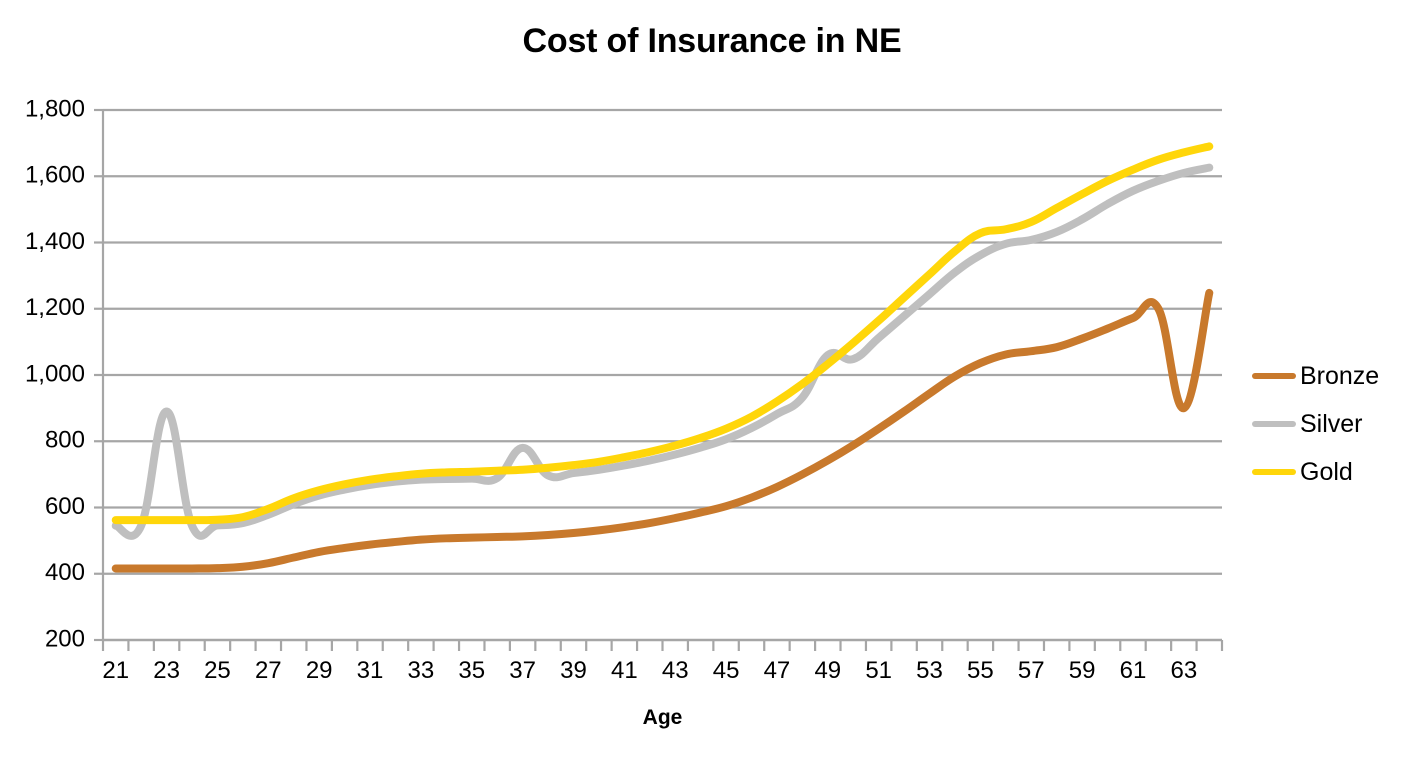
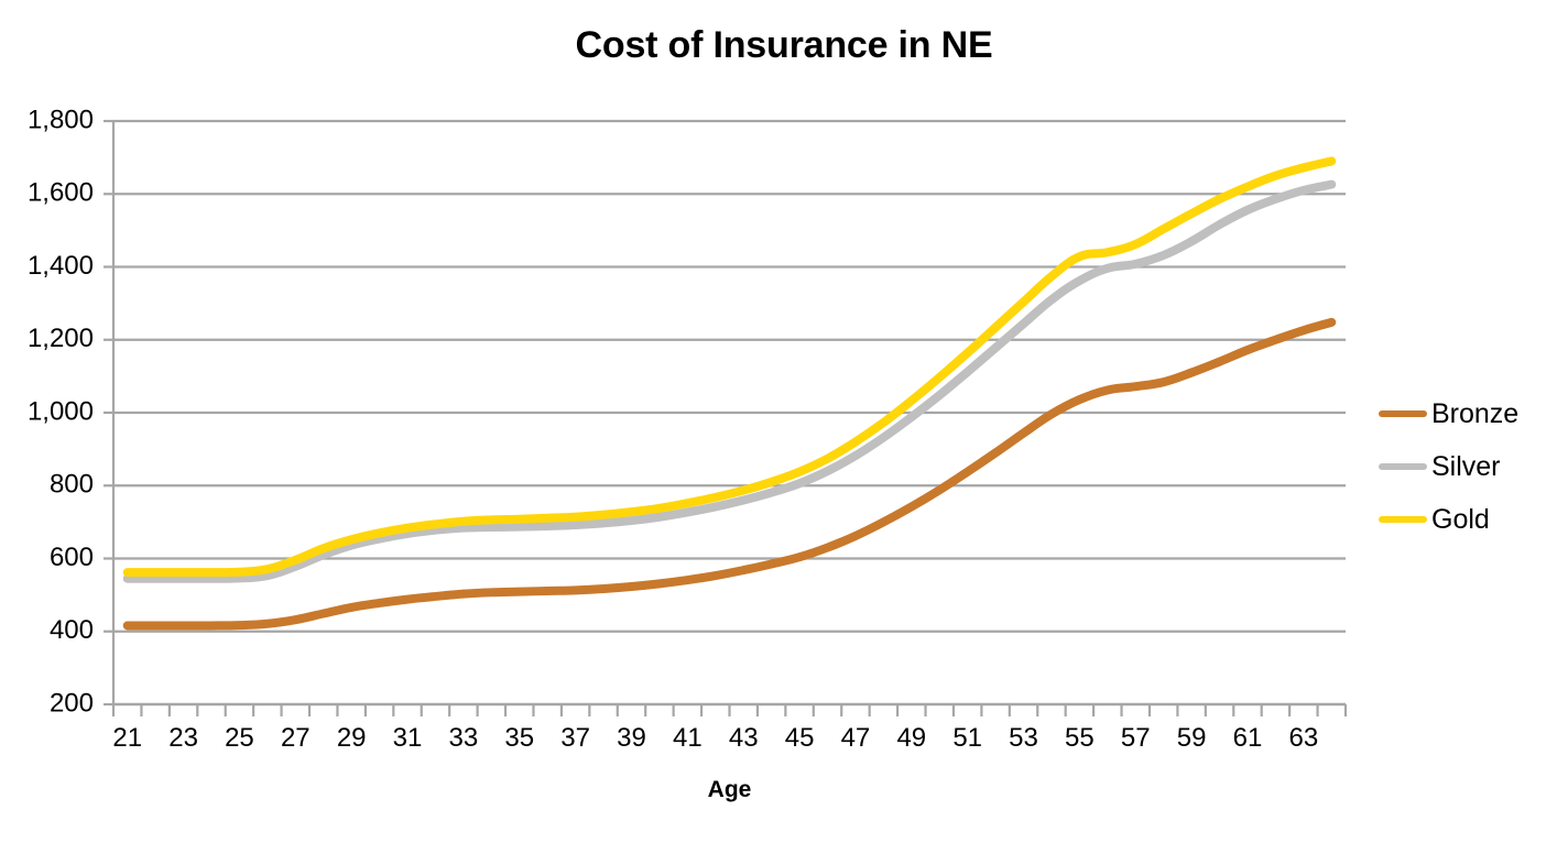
Silver/23: 890 -> 540
Silver/37: 780 -> 690
Silver/49: 1060 -> 990
Bronze/63: 900 -> 1230
